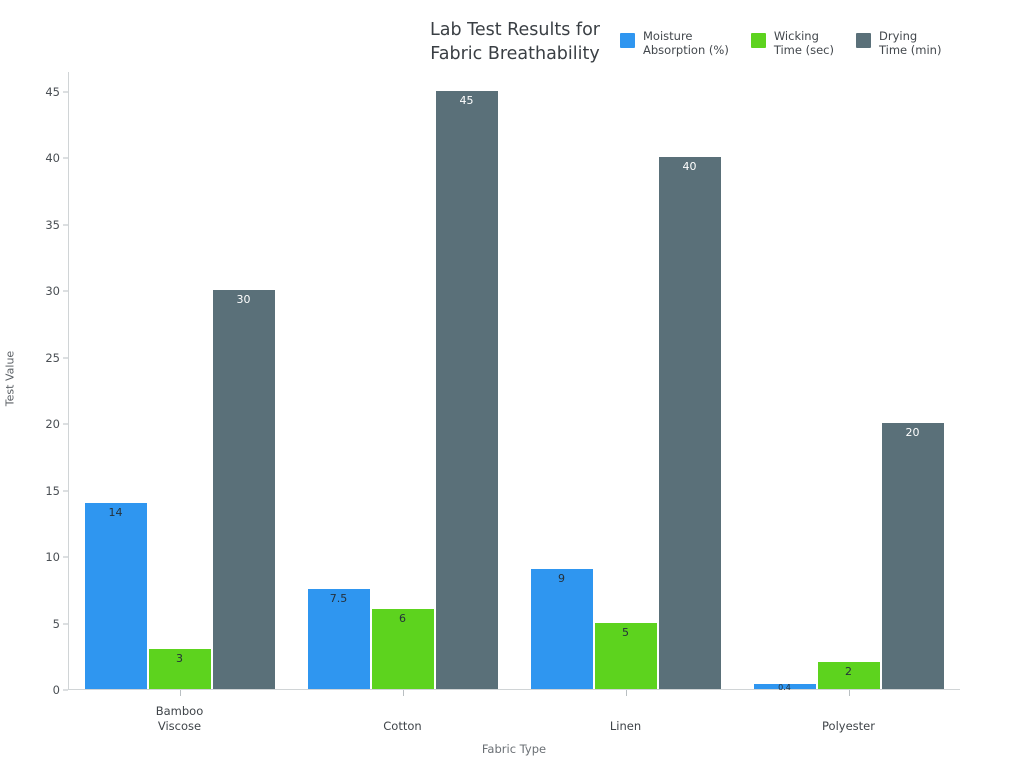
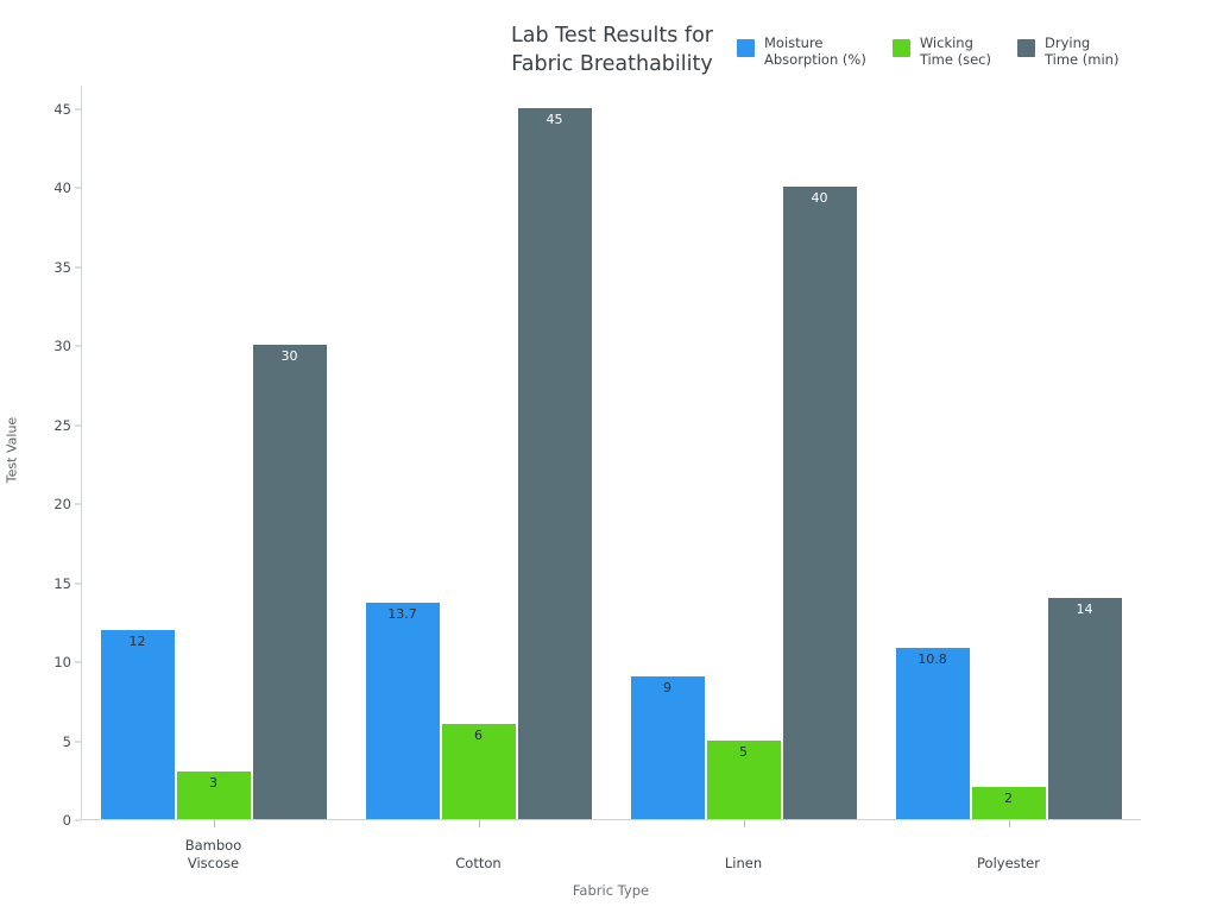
Moisture Absorption (%)/Bamboo Viscose: 14 -> 12
Moisture Absorption (%)/Cotton: 7.5 -> 13.7
Moisture Absorption (%)/Polyester: 0.4 -> 10.8
Drying Time (min)/Polyester: 20 -> 14
